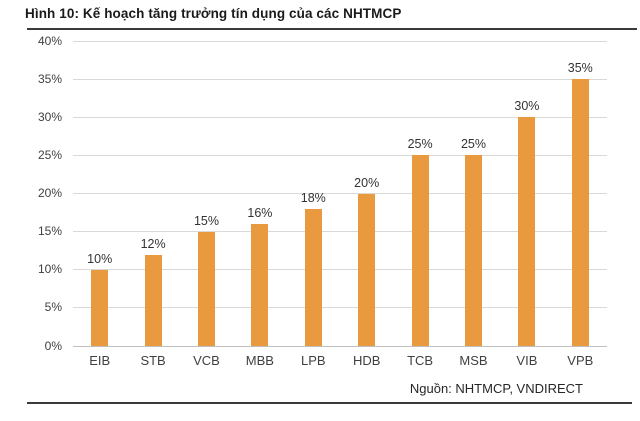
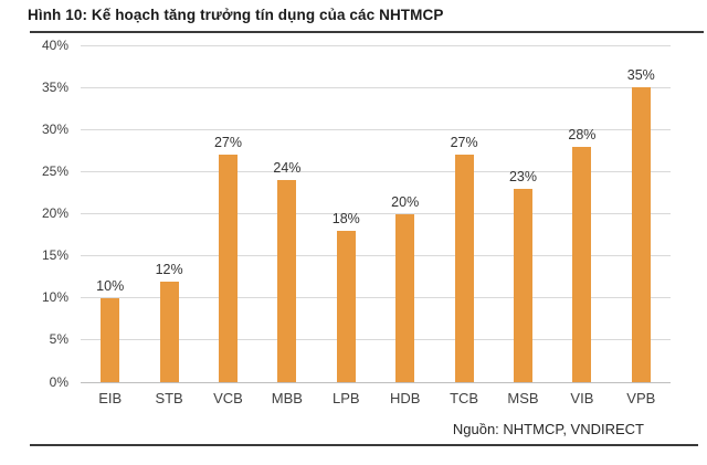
VCB: 15% -> 27%
MBB: 16% -> 24%
TCB: 25% -> 27%
MSB: 25% -> 23%
VIB: 30% -> 28%
